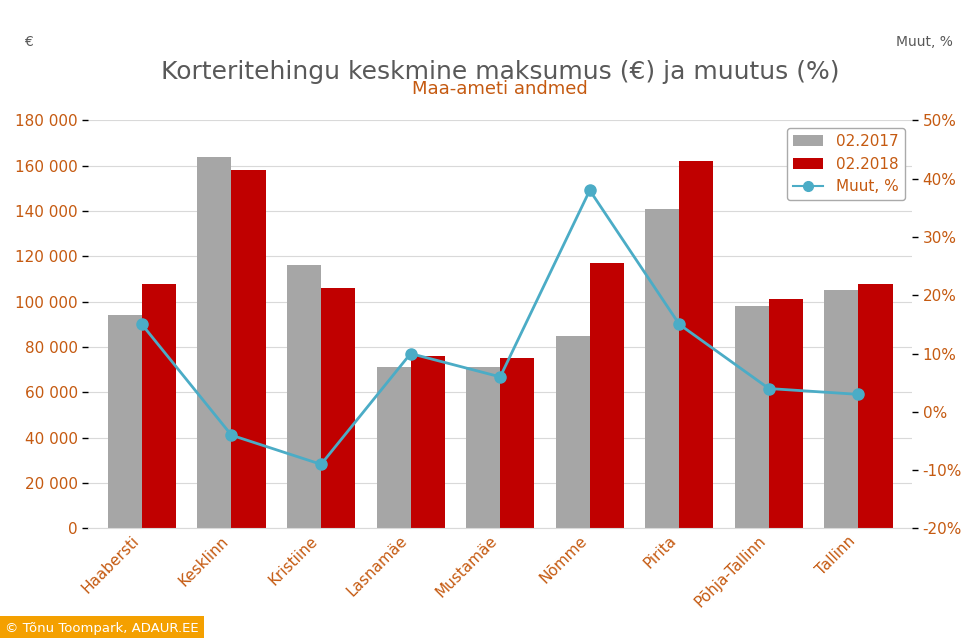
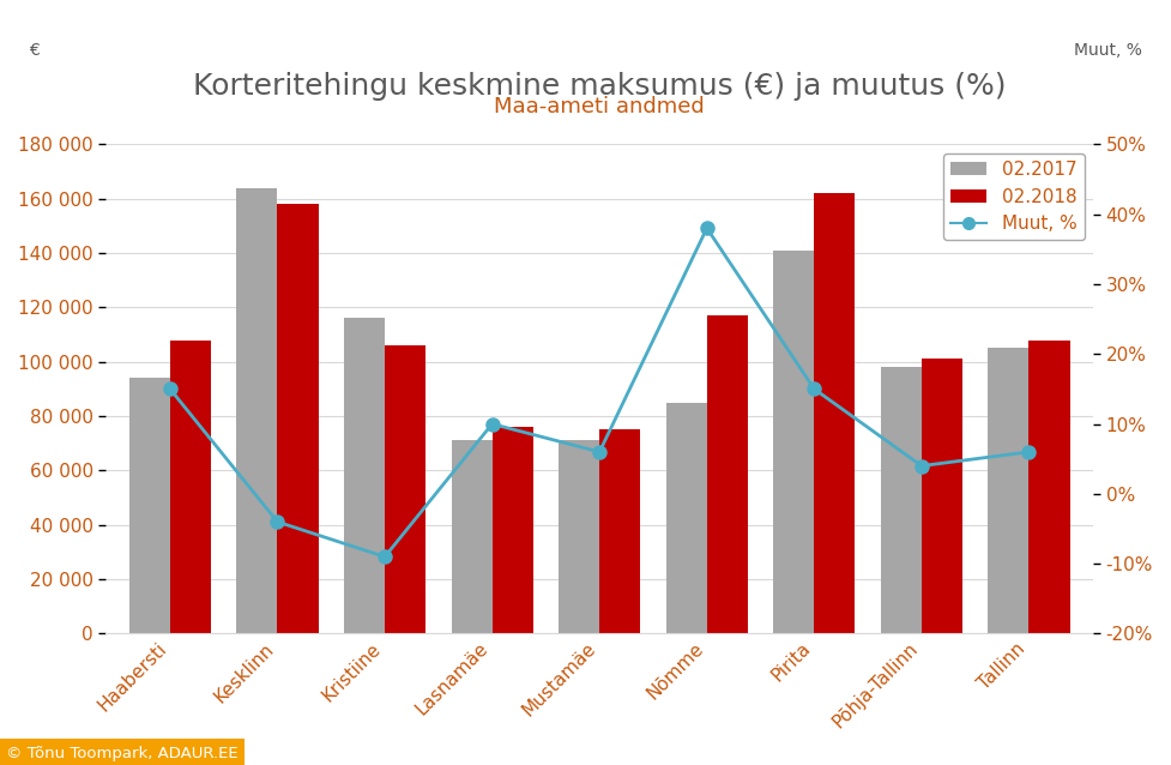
Muut, %/Tallinn: 3% -> 6%
